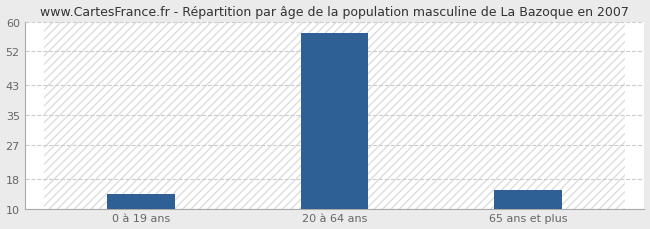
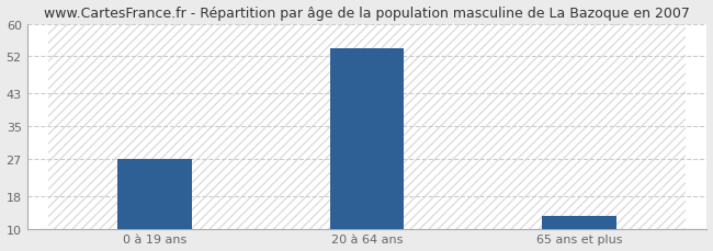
0 à 19 ans: 14 -> 27
20 à 64 ans: 57 -> 54
65 ans et plus: 15 -> 13
